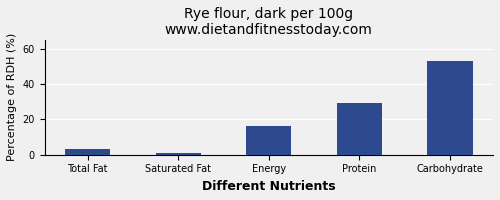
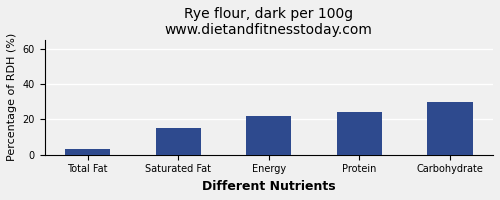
Saturated Fat: 1 -> 15
Energy: 16 -> 22
Protein: 29 -> 24
Carbohydrate: 53 -> 30
